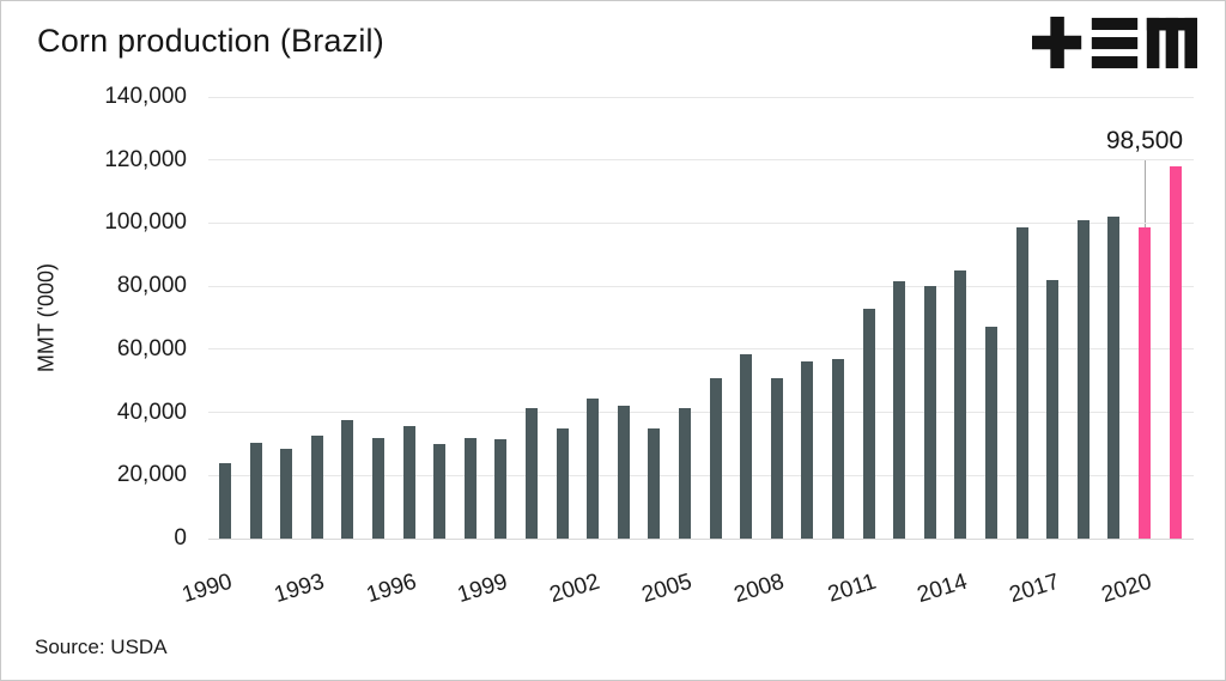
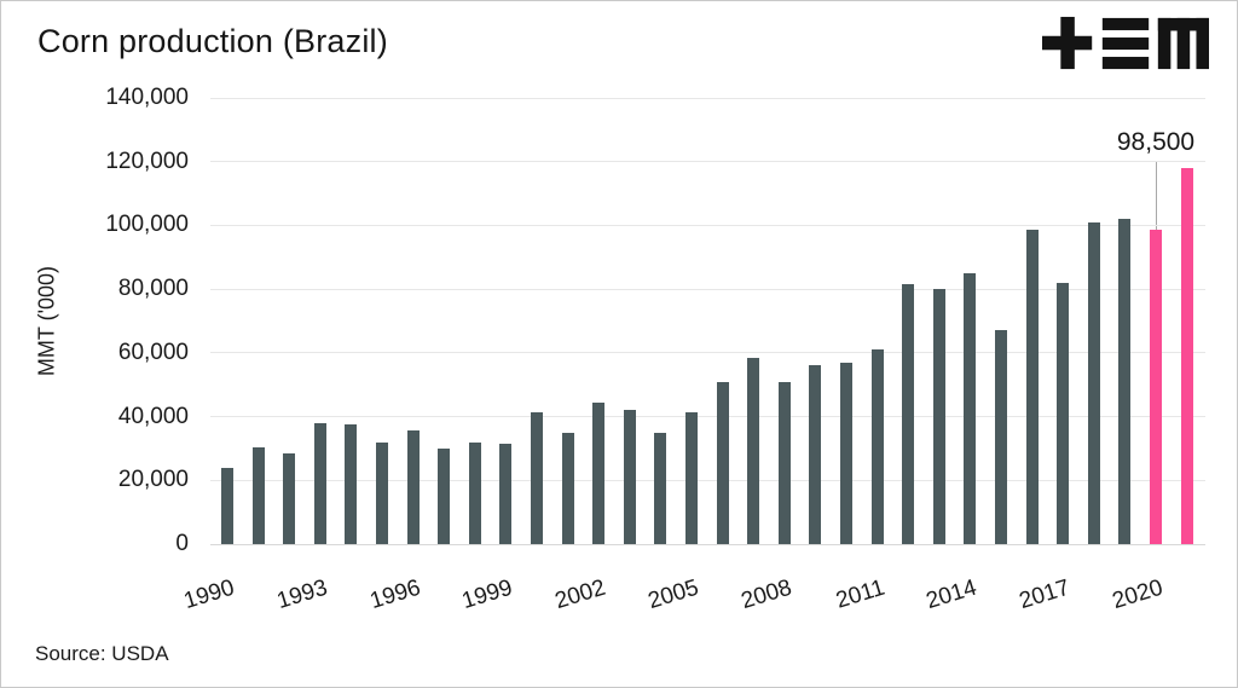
1993: 32000 -> 38000
2011: 73000 -> 61000
